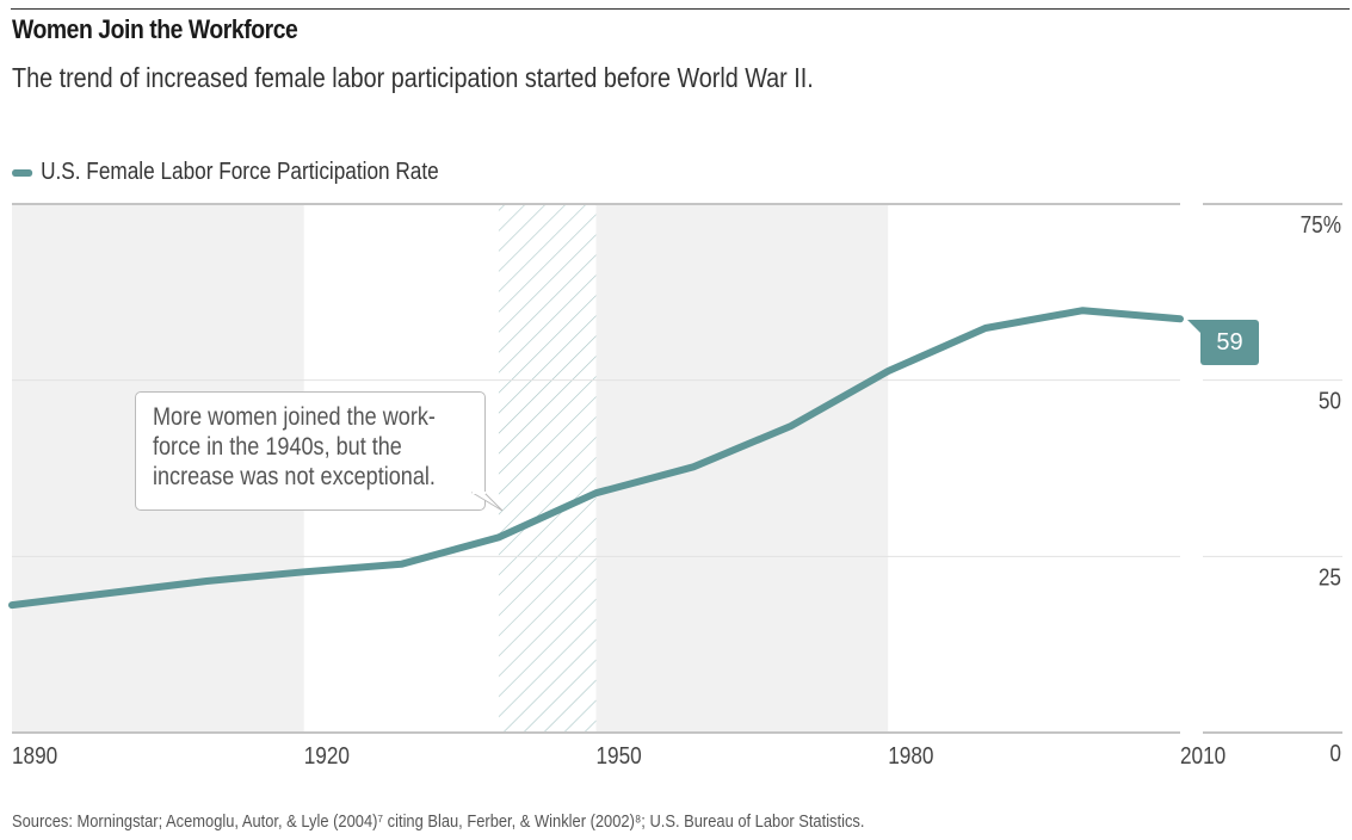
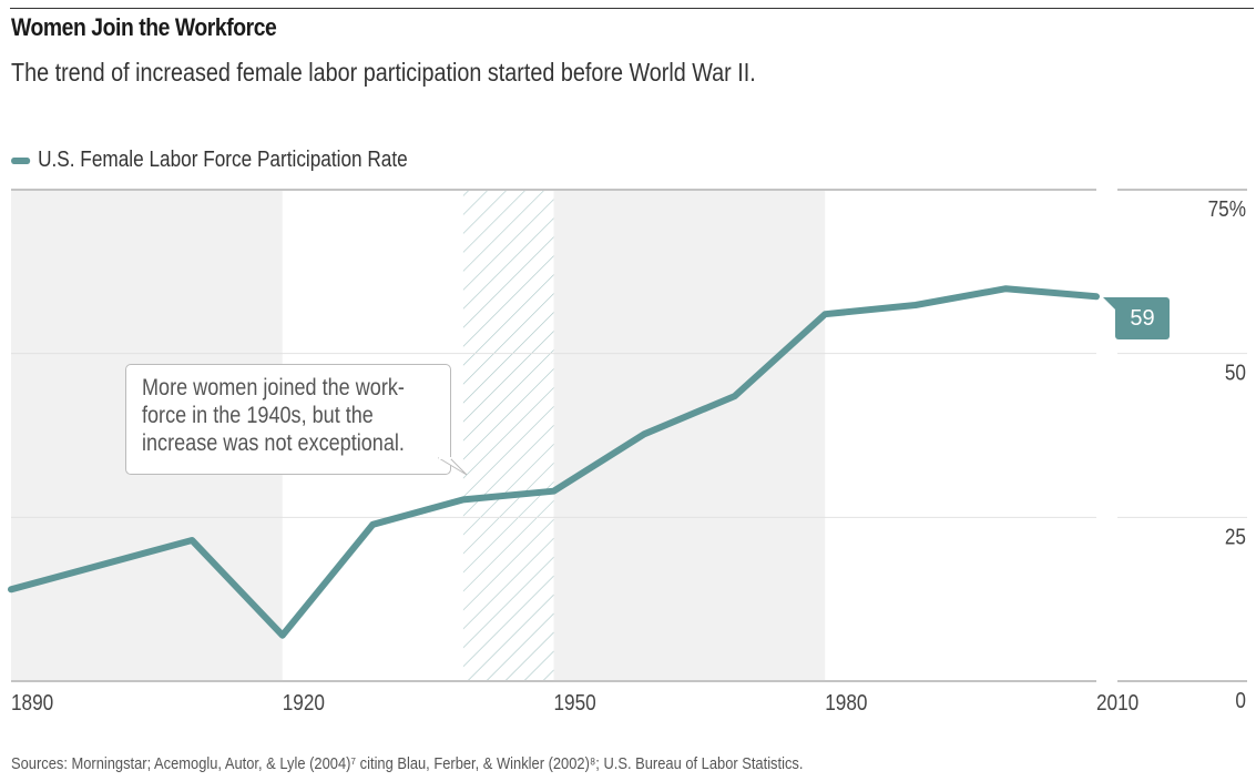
1890: 18% -> 14%
1920: 23% -> 7%
1950: 34% -> 29%
1980: 51% -> 56%
